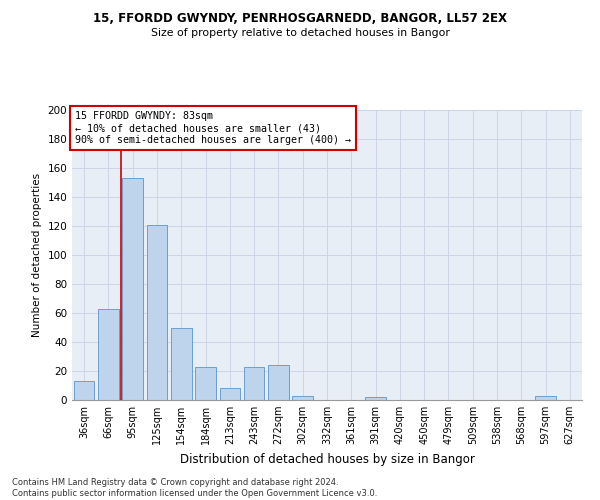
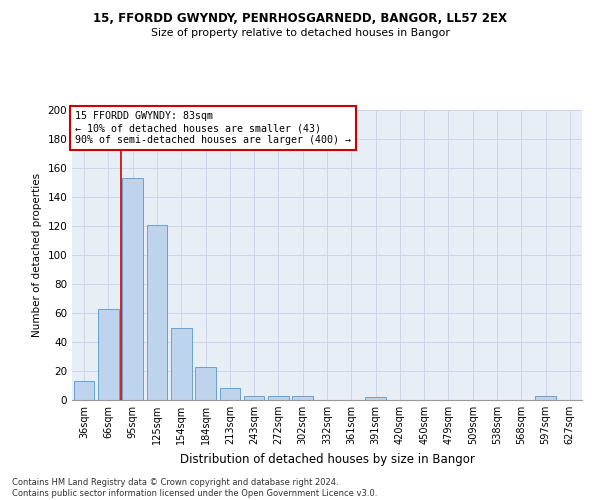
243sqm: 23 -> 3
272sqm: 24 -> 3
